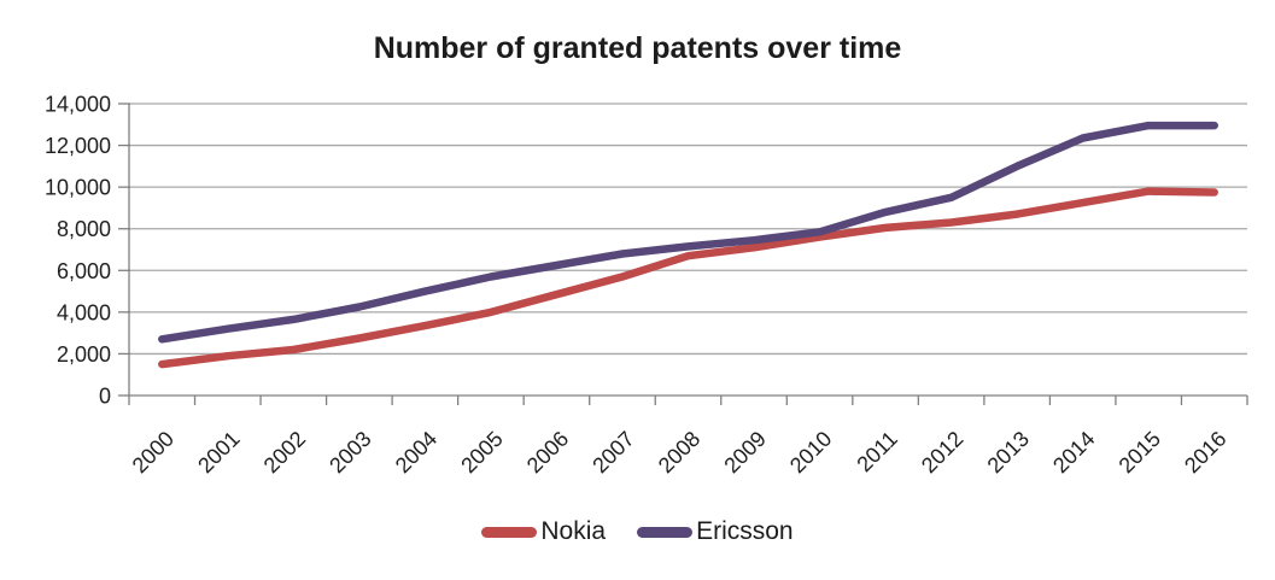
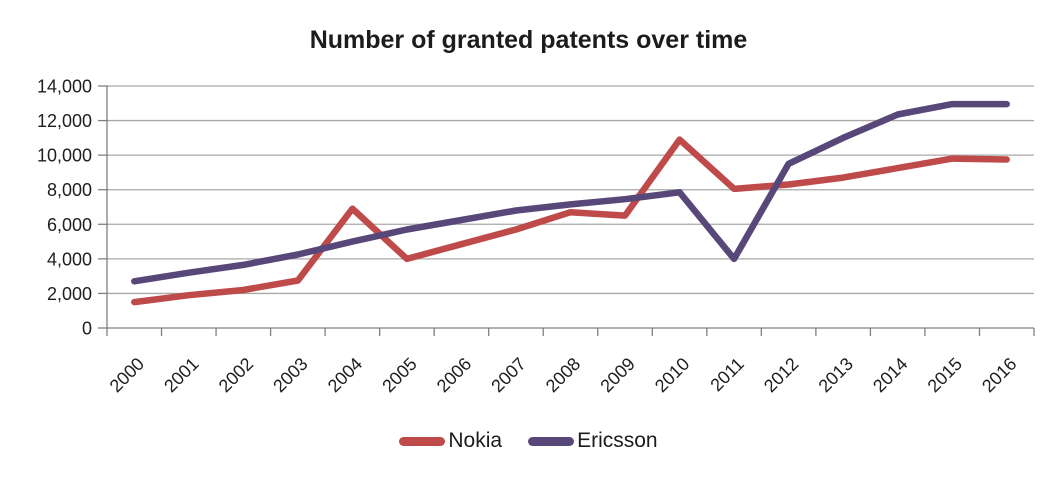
Nokia/2004: 3400 -> 6900
Nokia/2009: 7100 -> 6500
Nokia/2010: 7600 -> 10900
Ericsson/2011: 8800 -> 4000
